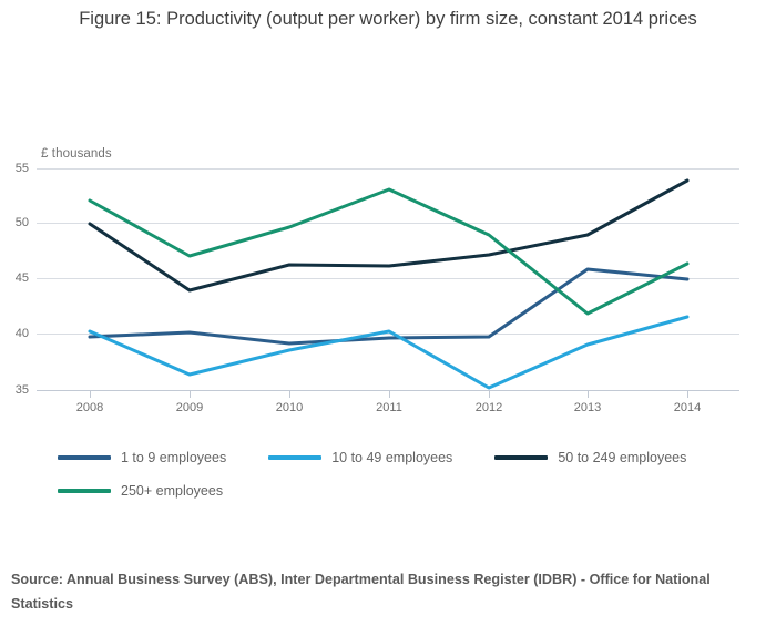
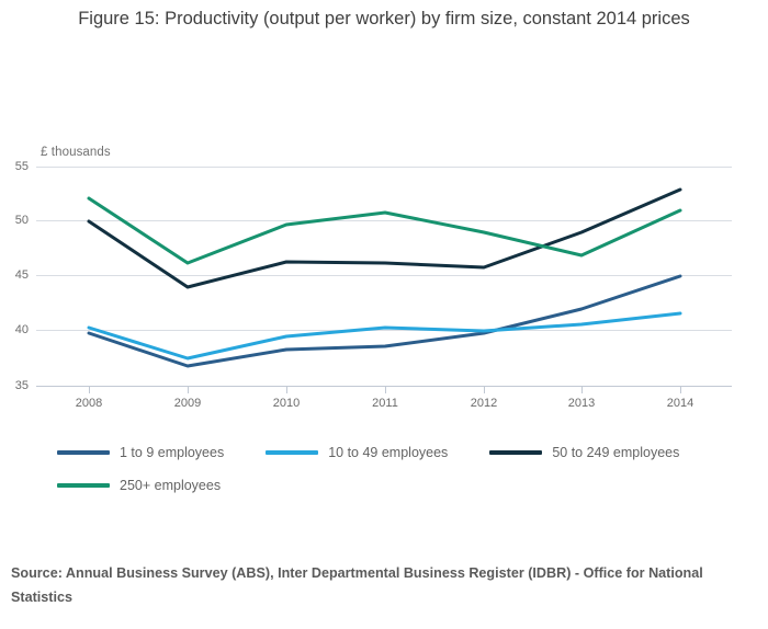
1 to 9 employees/2009: 40.2 -> 36.8
10 to 49 employees/2009: 36.4 -> 37.5
250+ employees/2009: 47.1 -> 46.2
1 to 9 employees/2010: 39.2 -> 38.3
10 to 49 employees/2010: 38.6 -> 39.5
1 to 9 employees/2011: 39.7 -> 38.6
250+ employees/2011: 53.1 -> 50.8
10 to 49 employees/2012: 35.2 -> 40.0
50 to 249 employees/2012: 47.2 -> 45.8
1 to 9 employees/2013: 45.9 -> 42.0
10 to 49 employees/2013: 39.1 -> 40.6
250+ employees/2013: 41.9 -> 46.9
50 to 249 employees/2014: 53.9 -> 52.9
250+ employees/2014: 46.4 -> 51.0
